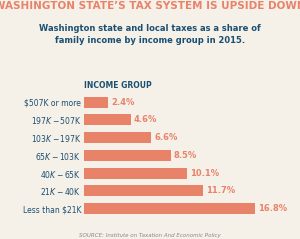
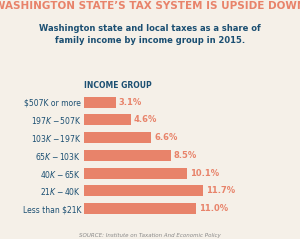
$507K or more: 2.4% -> 3.1%
Less than $21K: 16.8% -> 11.0%
